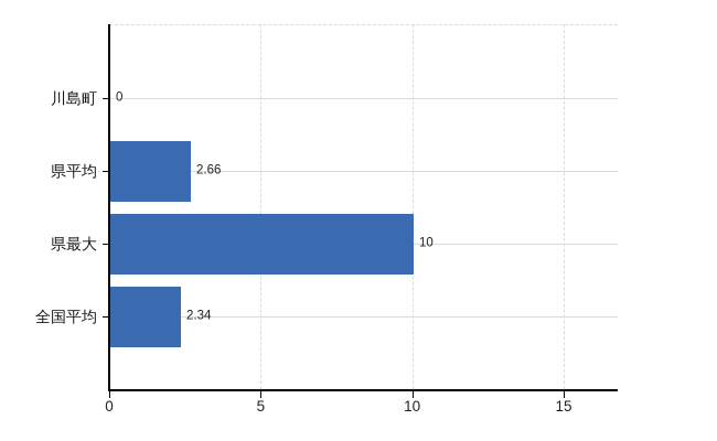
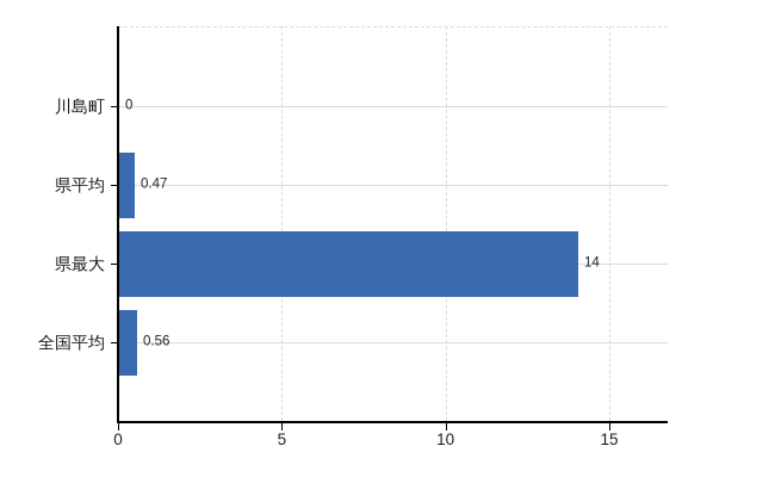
県平均: 2.66 -> 0.47
県最大: 10 -> 14
全国平均: 2.34 -> 0.56
